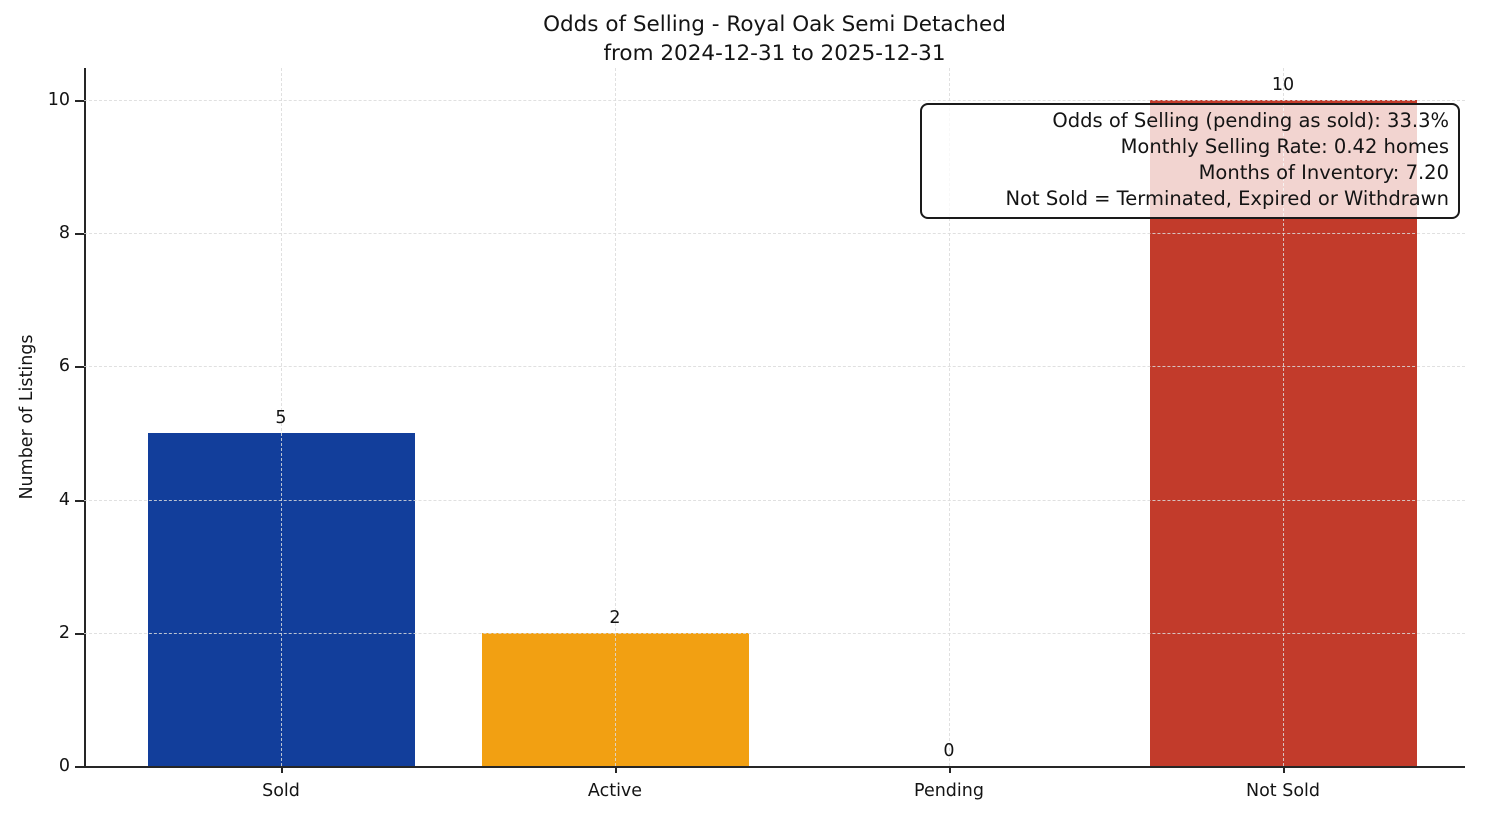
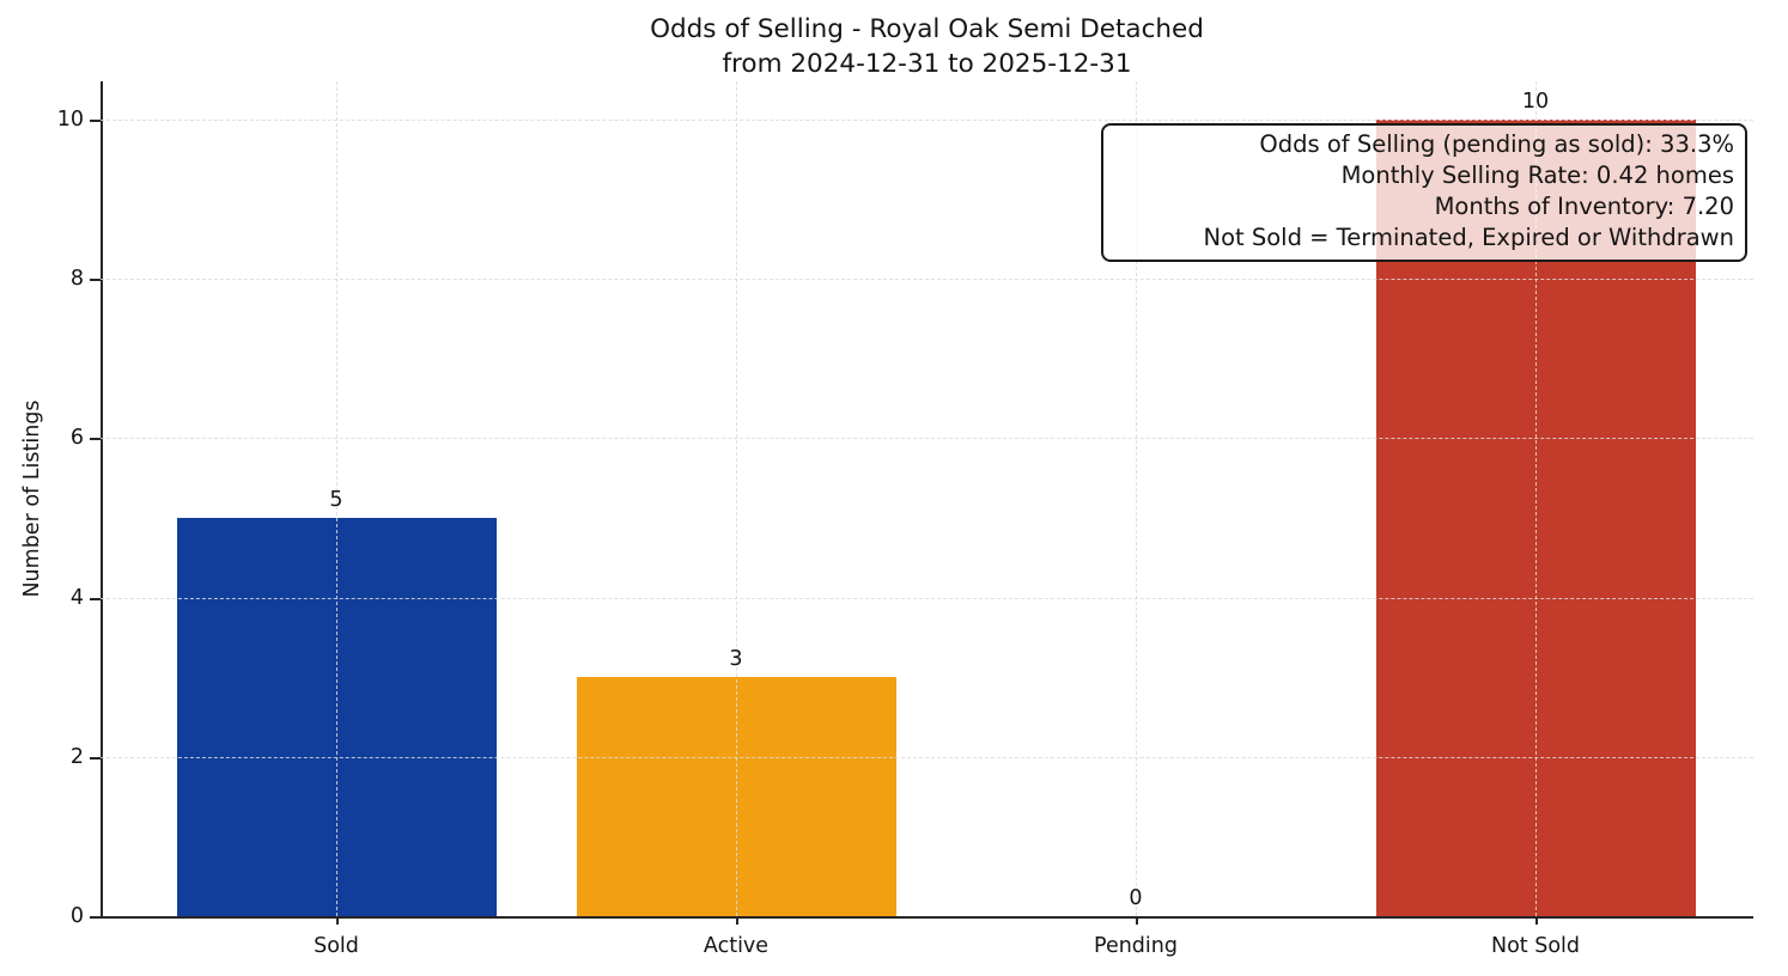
Active: 2 -> 3
